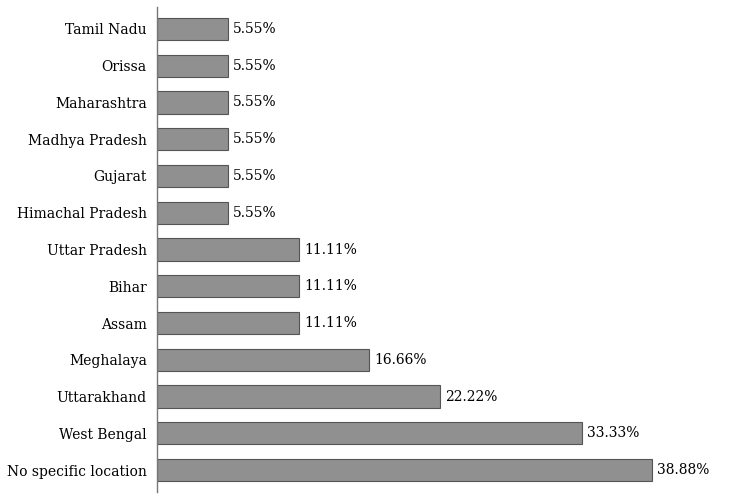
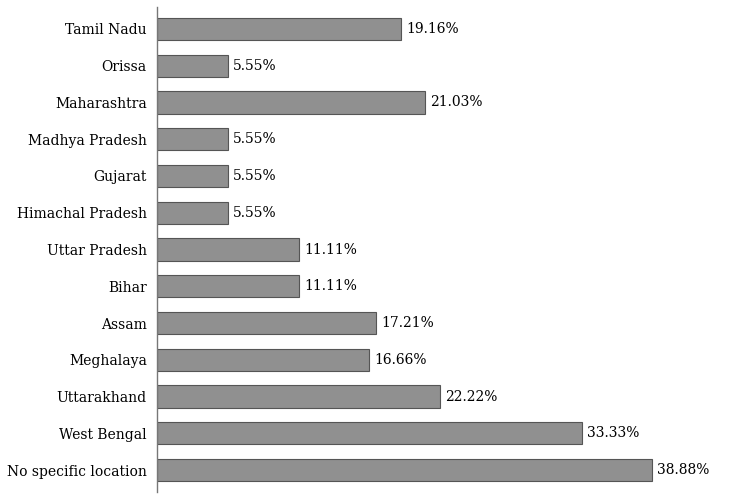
Tamil Nadu: 5.55% -> 19.16%
Maharashtra: 5.55% -> 21.03%
Assam: 11.11% -> 17.21%
